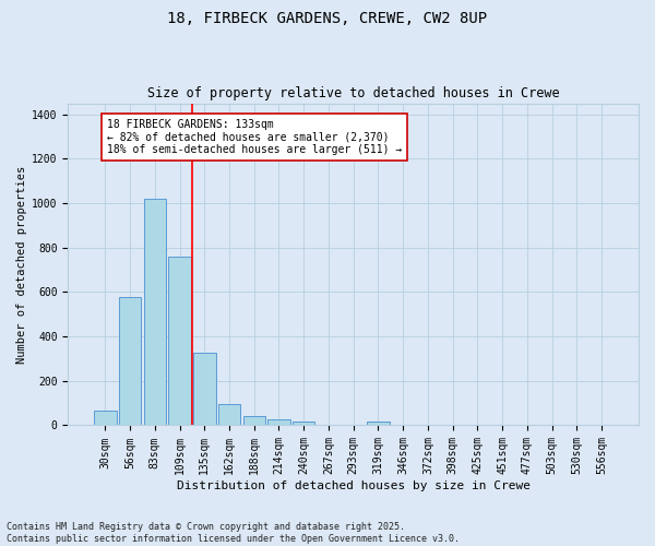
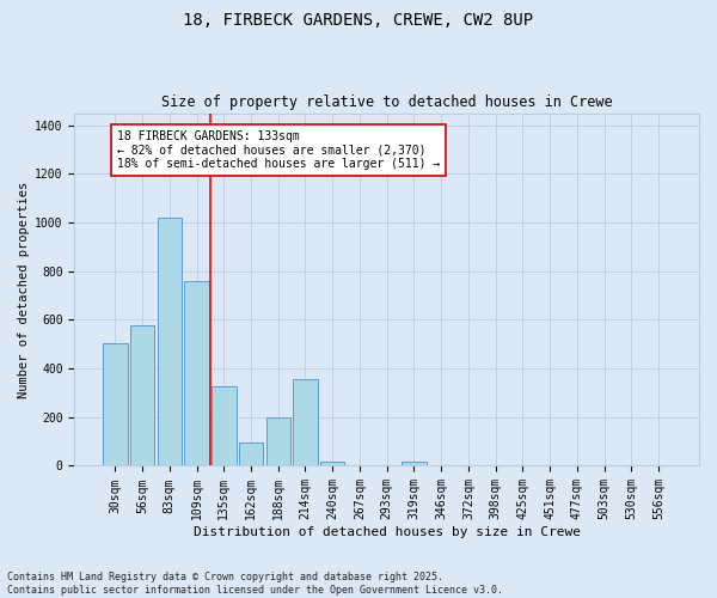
30sqm: 65 -> 505
188sqm: 40 -> 200
214sqm: 25 -> 355
